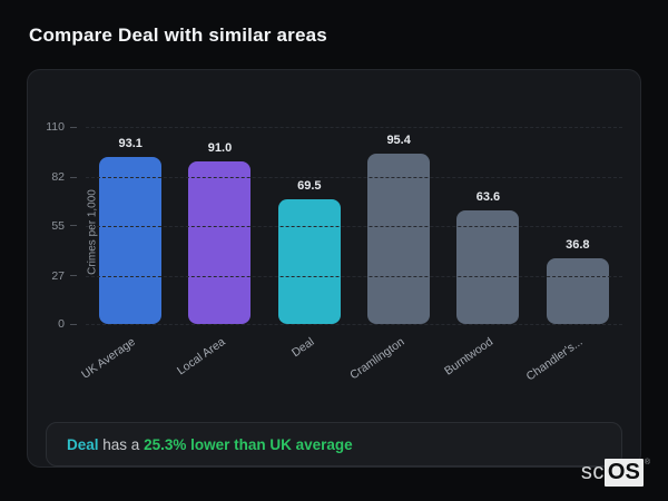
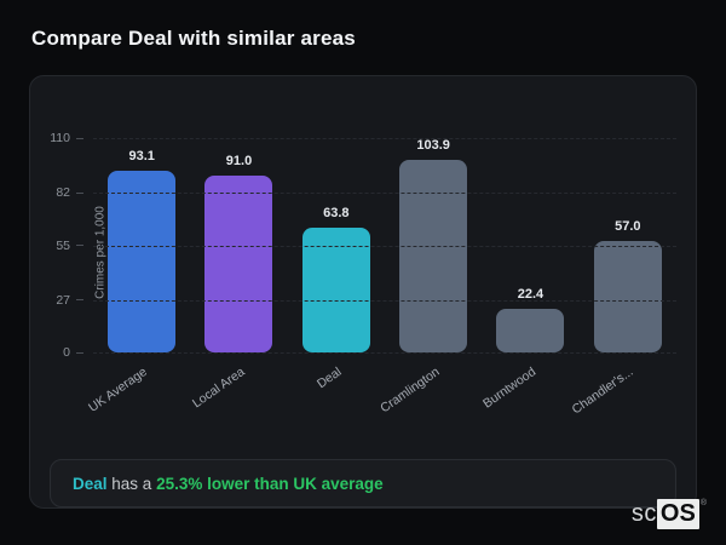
Deal: 69.5 -> 63.8
Cramlington: 95.4 -> 103.9
Burntwood: 63.6 -> 22.4
Chandler's...: 36.8 -> 57.0
